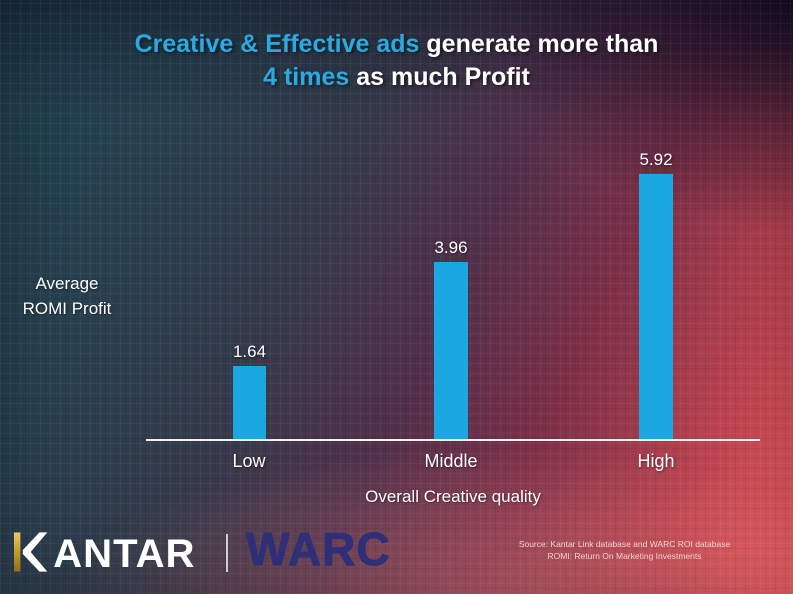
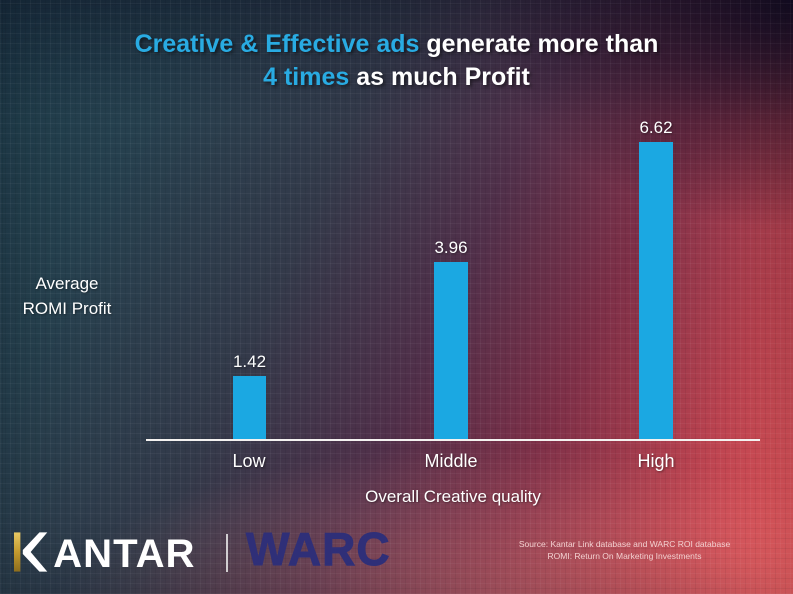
Low: 1.64 -> 1.42
High: 5.92 -> 6.62
